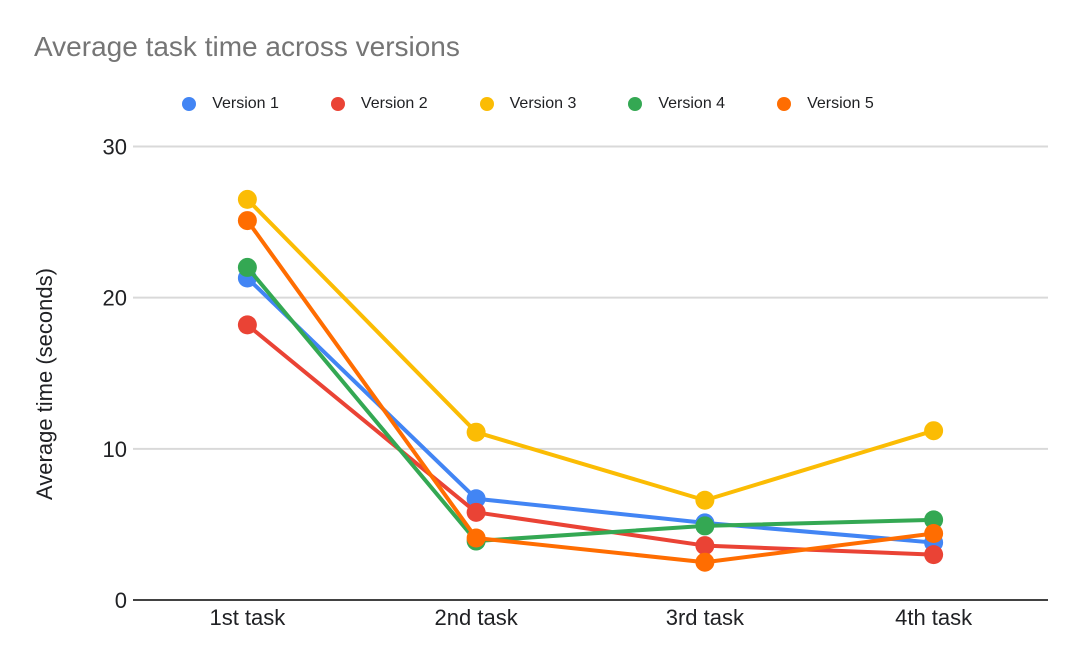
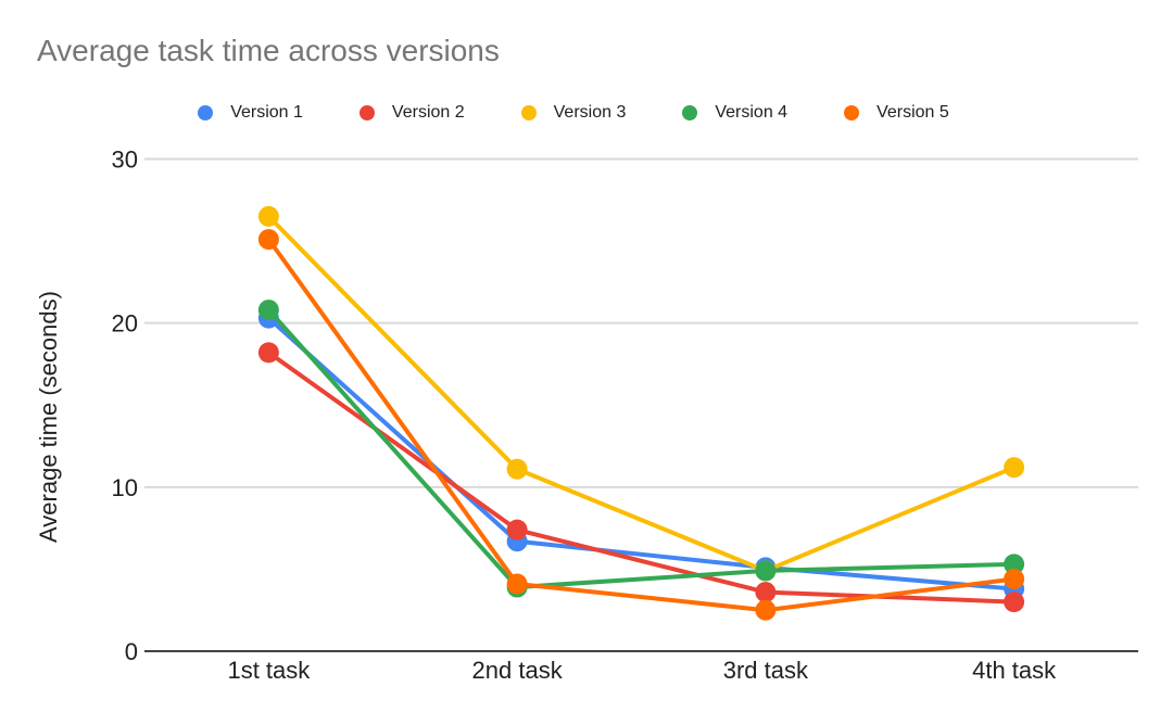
Version 1/1st task: 21.3 -> 20.3
Version 4/1st task: 22.0 -> 20.8
Version 2/2nd task: 5.8 -> 7.4
Version 3/3rd task: 6.6 -> 4.9
